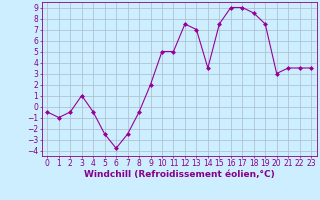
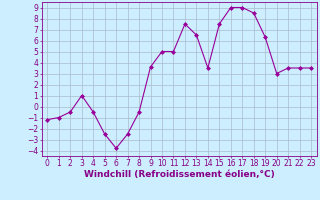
0: -0.5 -> -1.2
9: 2.0 -> 3.6
13: 7.0 -> 6.5
19: 7.5 -> 6.3
